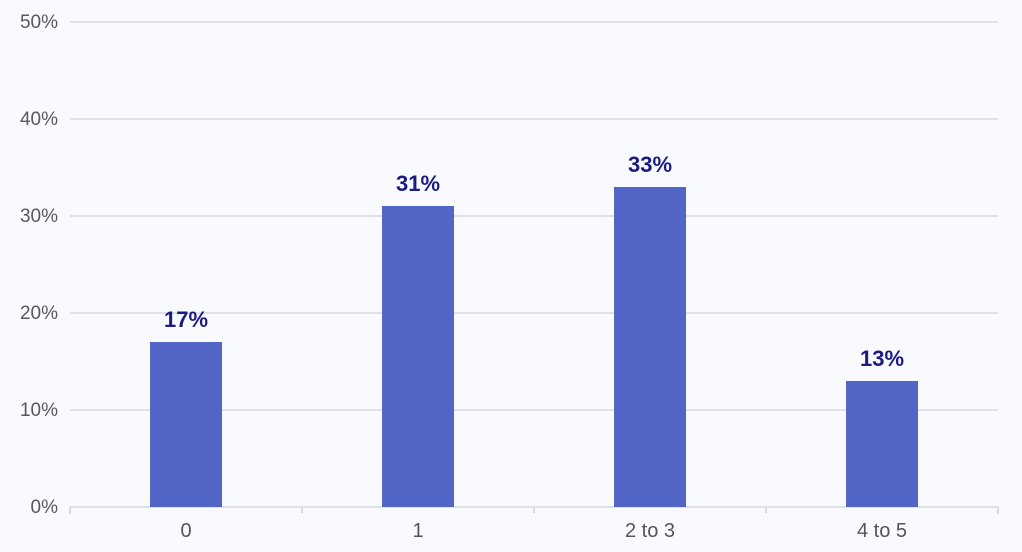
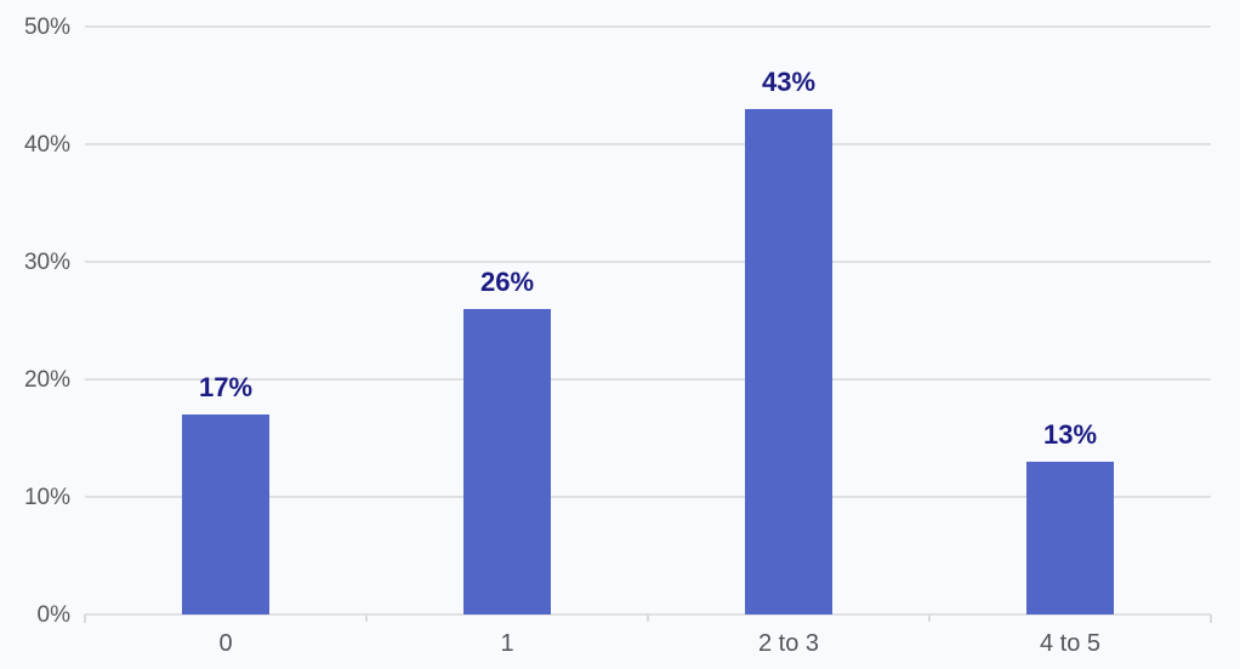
1: 31% -> 26%
2 to 3: 33% -> 43%
